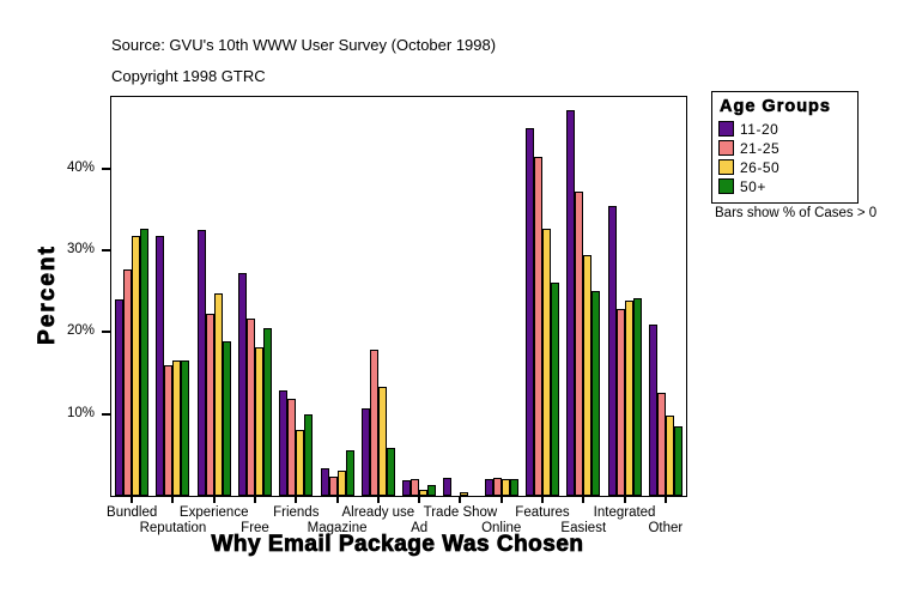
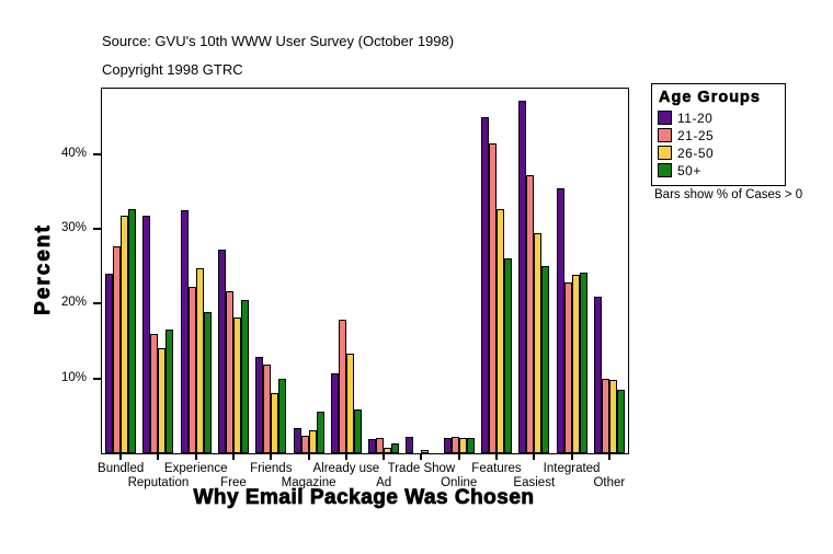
26-50/Reputation: 16% -> 14%
21-25/Other: 13% -> 10%
